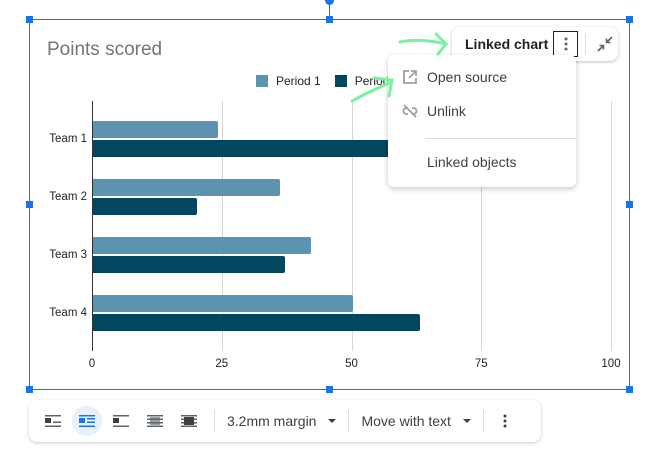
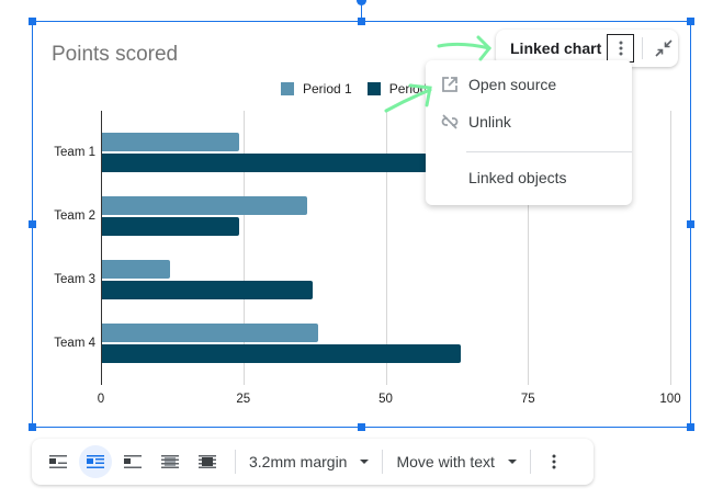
Period 2/Team 2: 20 -> 24
Period 1/Team 3: 42 -> 12
Period 1/Team 4: 50 -> 38
